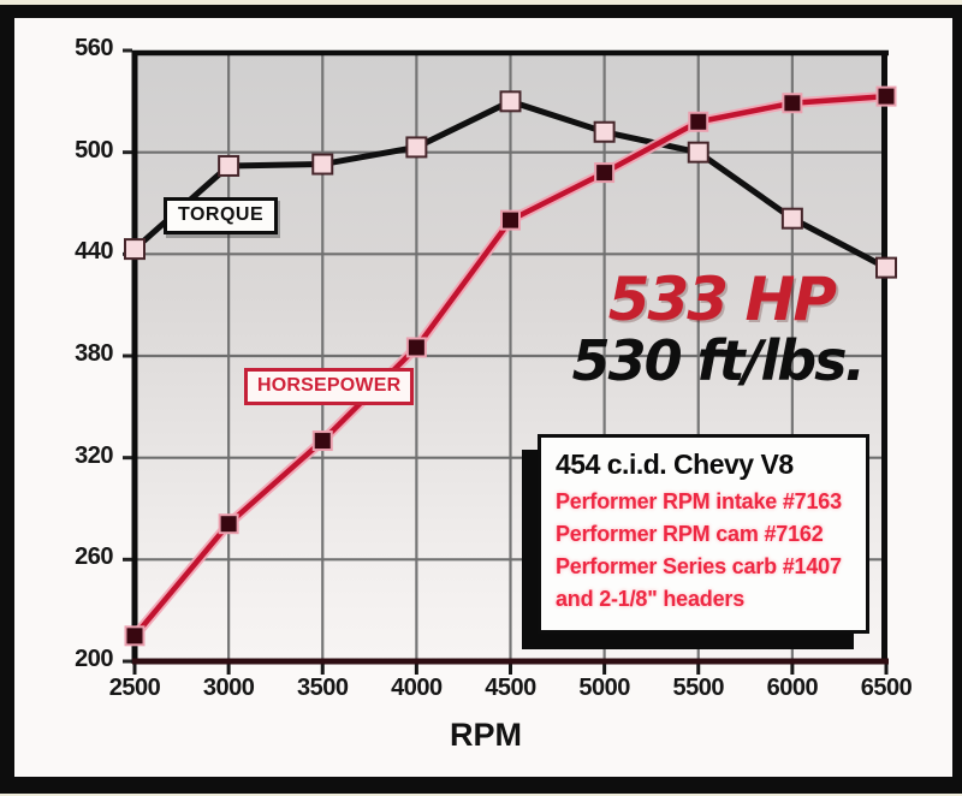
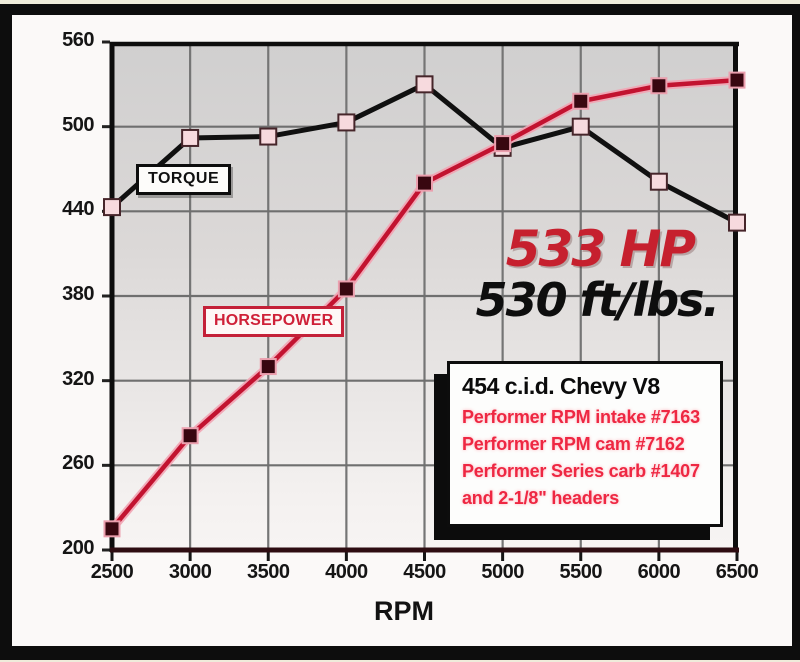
TORQUE/5000: 512 -> 485
